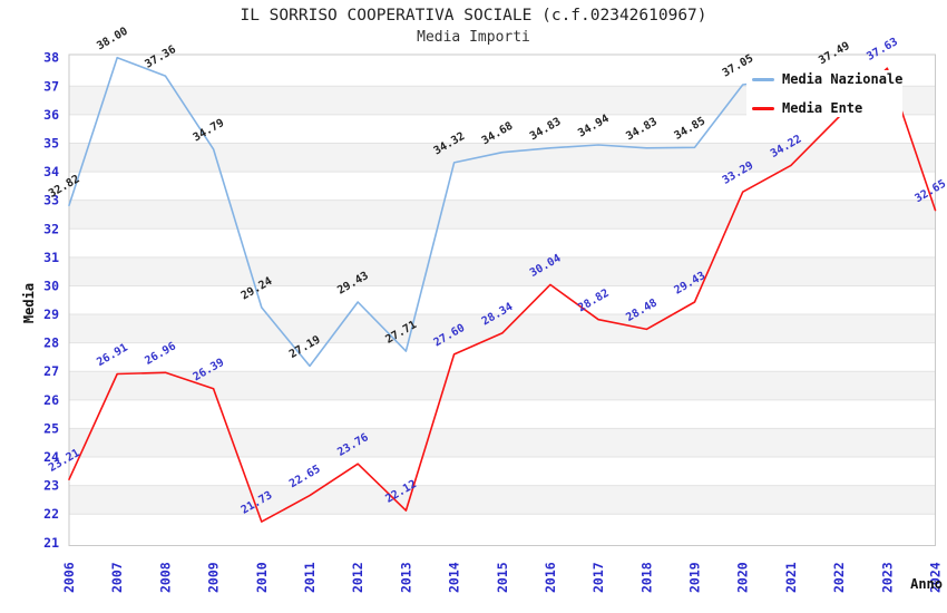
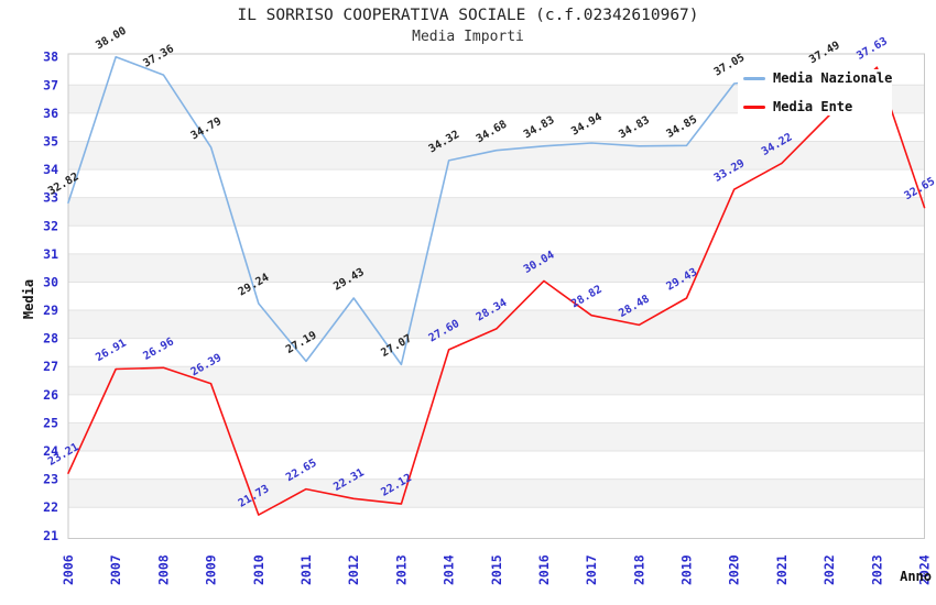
Media Ente/2012: 23.76 -> 22.31
Media Nazionale/2013: 27.71 -> 27.07
